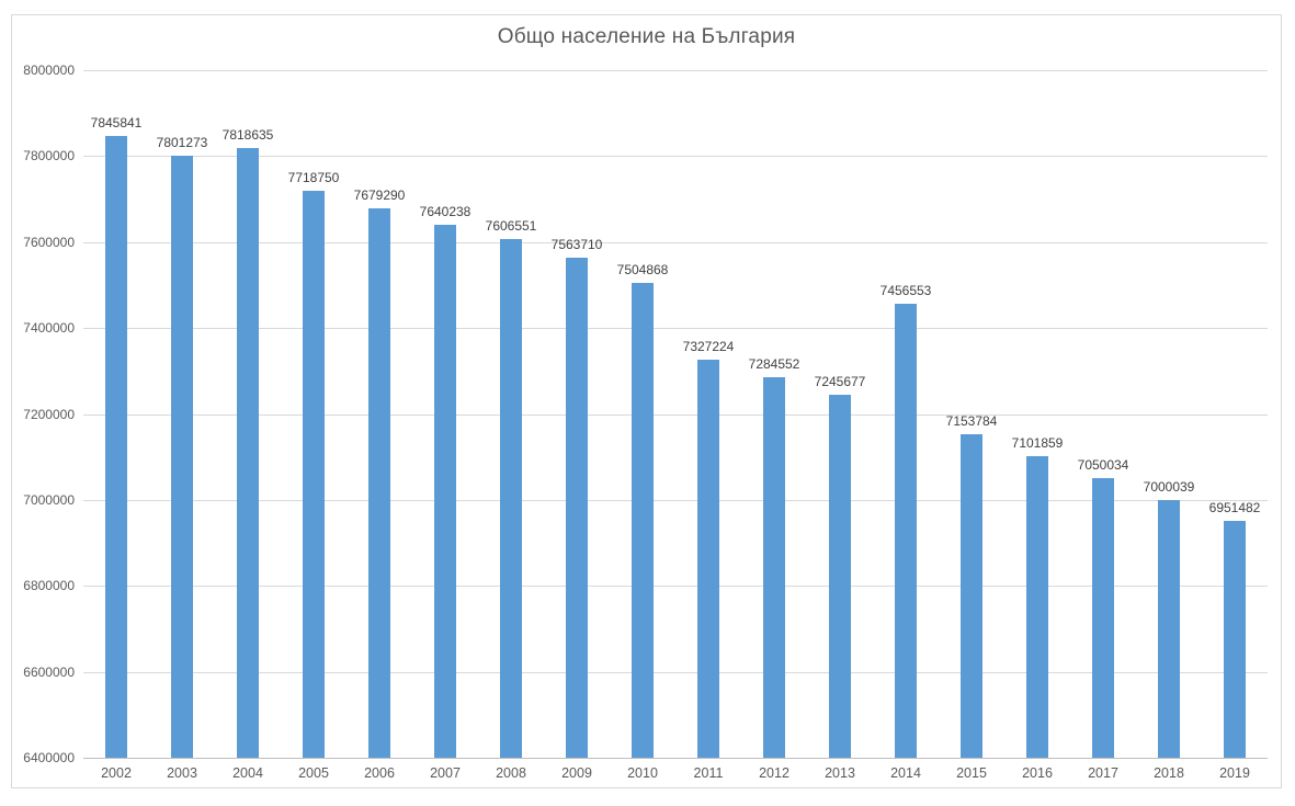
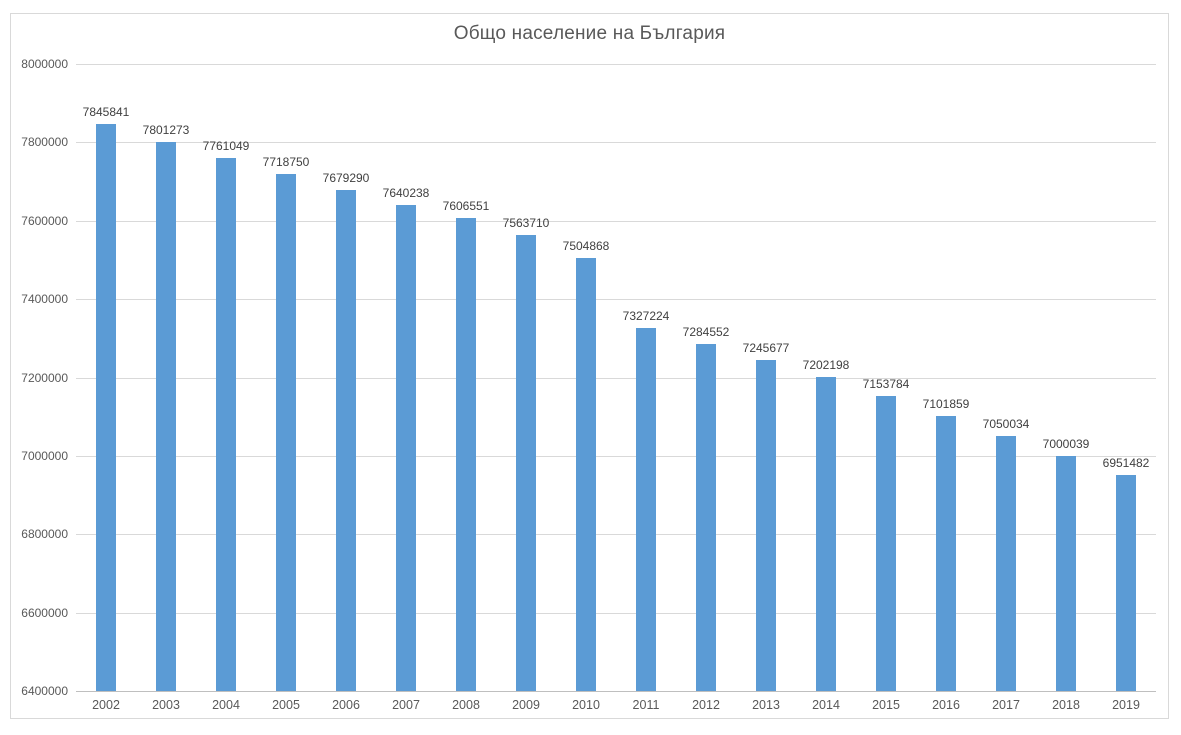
2004: 7818635 -> 7761049
2014: 7456553 -> 7202198
